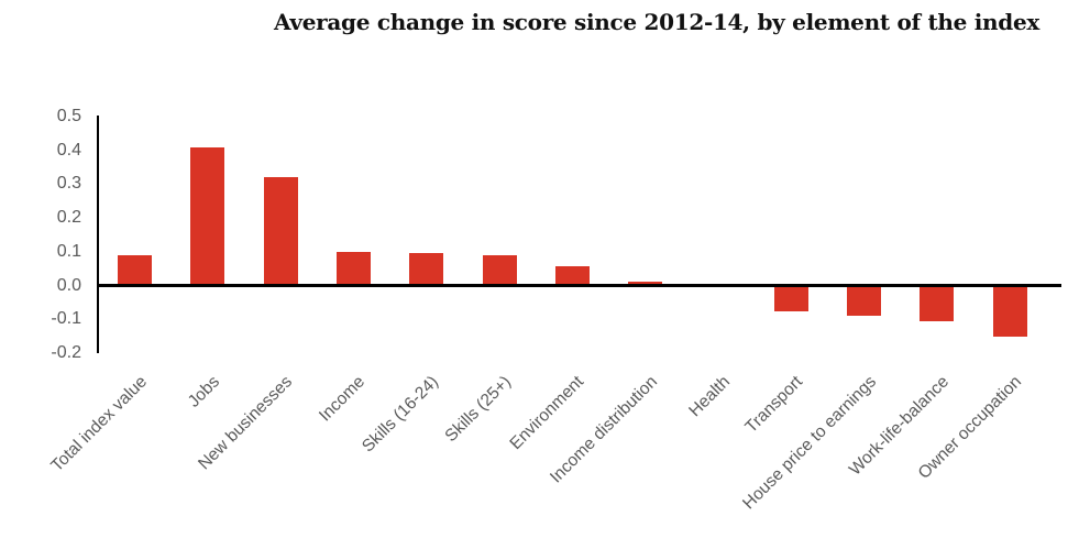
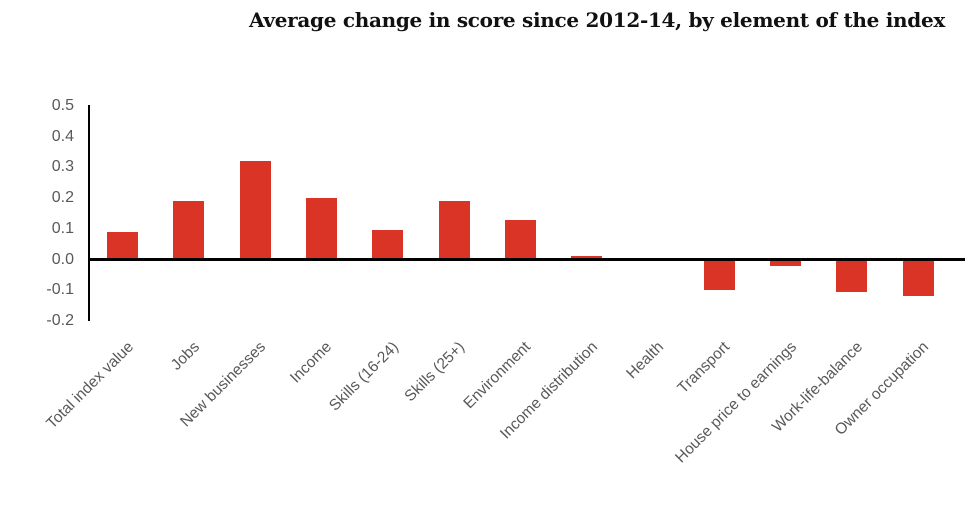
Jobs: 0.41 -> 0.19
Income: 0.10 -> 0.20
Skills (25+): 0.09 -> 0.19
Environment: 0.06 -> 0.13
Transport: -0.08 -> -0.10
House price to earnings: -0.09 -> -0.02
Owner occupation: -0.15 -> -0.12
